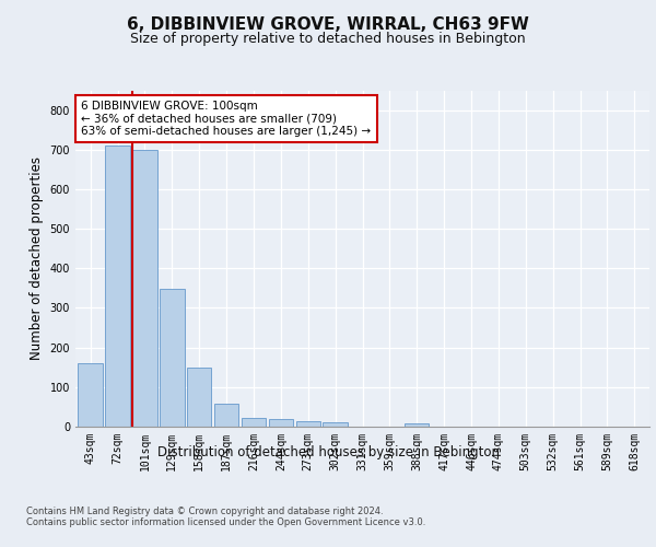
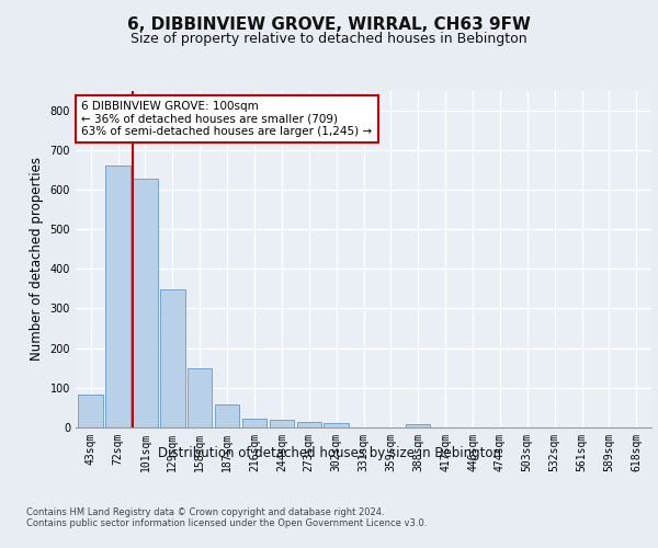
43sqm: 160 -> 83
72sqm: 710 -> 660
101sqm: 700 -> 628
